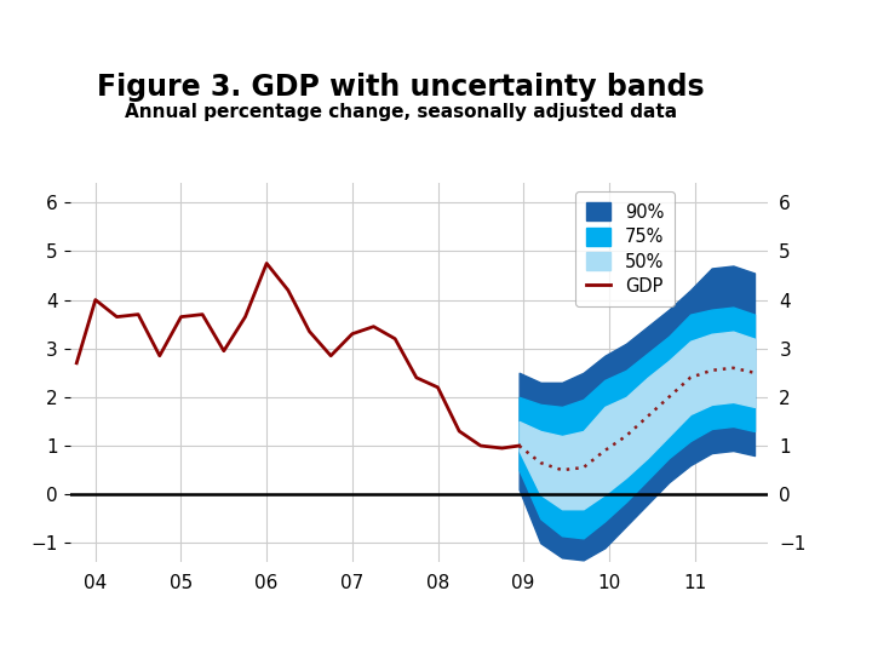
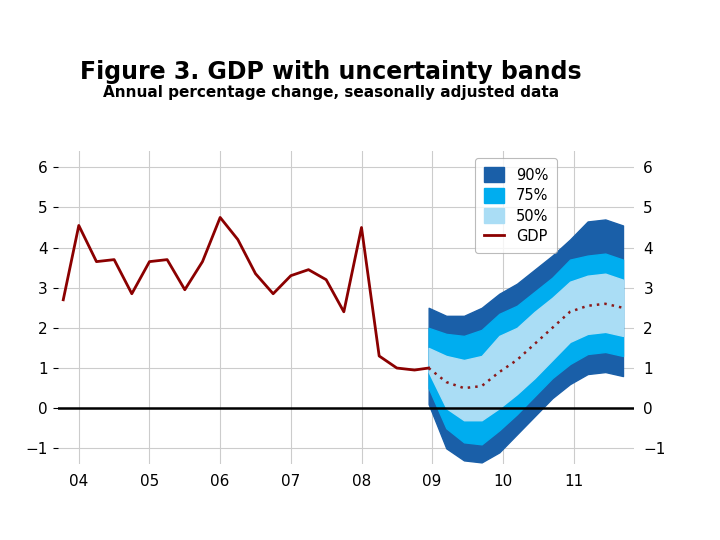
GDP/04: 4.00 -> 4.55
GDP/08: 2.20 -> 4.50
